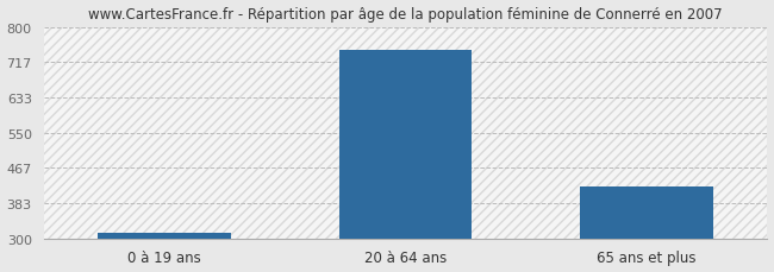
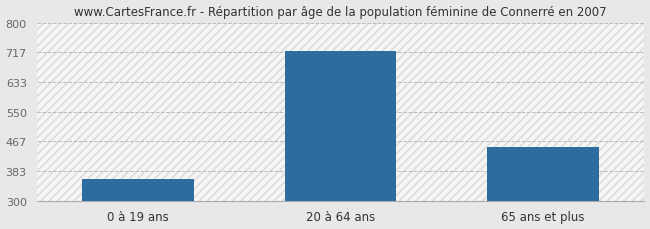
0 à 19 ans: 313 -> 360
20 à 64 ans: 747 -> 720
65 ans et plus: 422 -> 450
